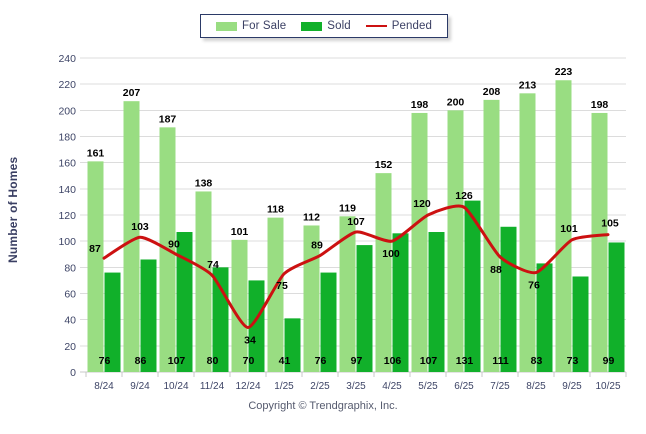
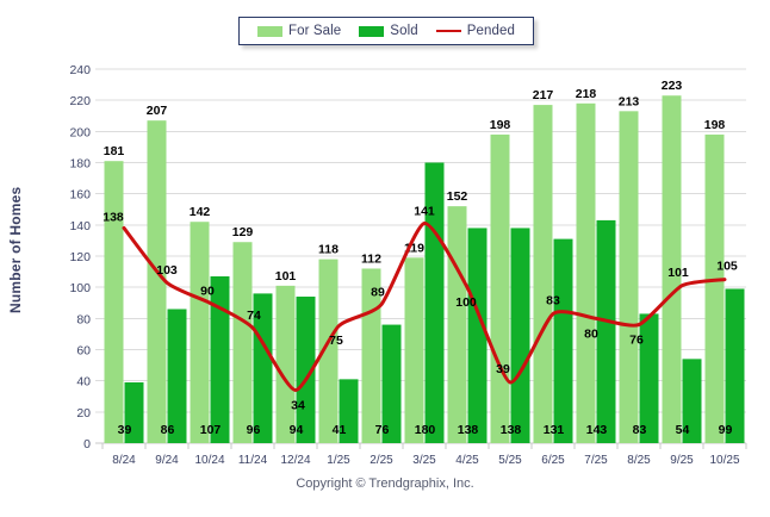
For Sale/8/24: 161 -> 181
Sold/8/24: 76 -> 39
Pended/8/24: 87 -> 138
For Sale/10/24: 187 -> 142
For Sale/11/24: 138 -> 129
Sold/11/24: 80 -> 96
Sold/12/24: 70 -> 94
Sold/3/25: 97 -> 180
Pended/3/25: 107 -> 141
Sold/4/25: 106 -> 138
Sold/5/25: 107 -> 138
Pended/5/25: 120 -> 39
For Sale/6/25: 200 -> 217
Pended/6/25: 126 -> 83
For Sale/7/25: 208 -> 218
Sold/7/25: 111 -> 143
Pended/7/25: 88 -> 80
Sold/9/25: 73 -> 54
